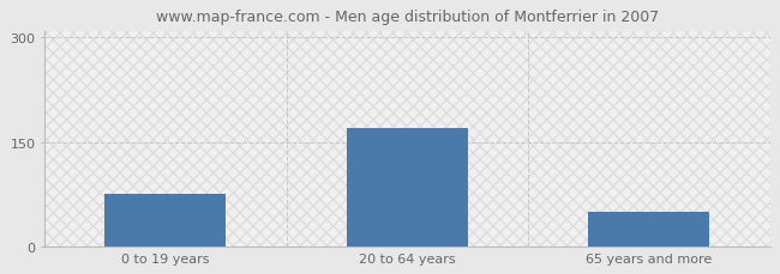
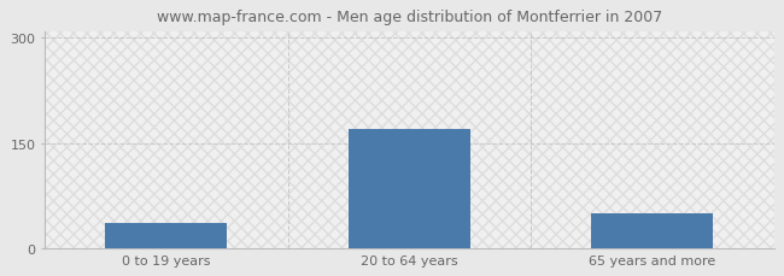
0 to 19 years: 75 -> 36
